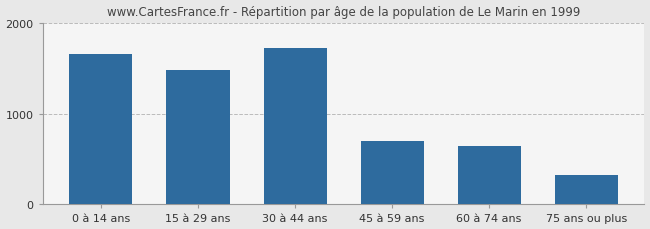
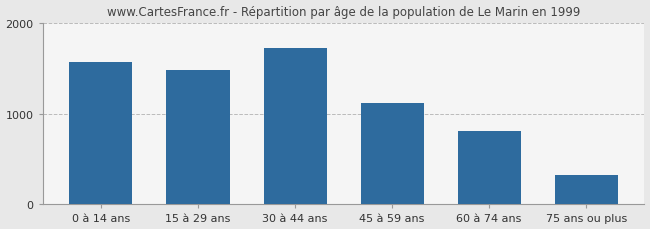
0 à 14 ans: 1660 -> 1570
45 à 59 ans: 700 -> 1120
60 à 74 ans: 640 -> 810
